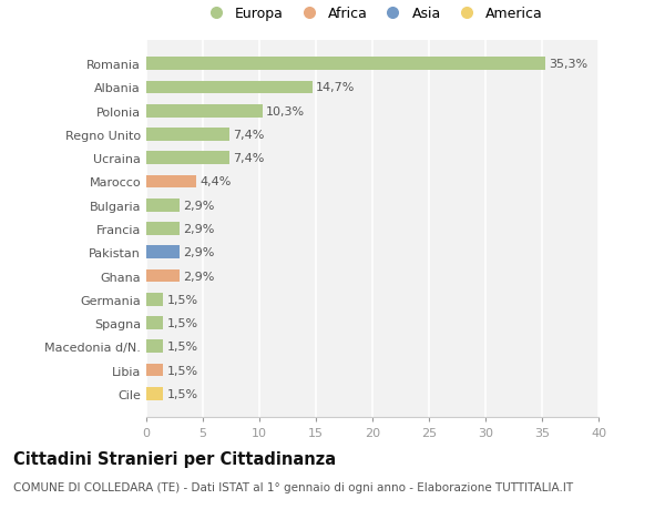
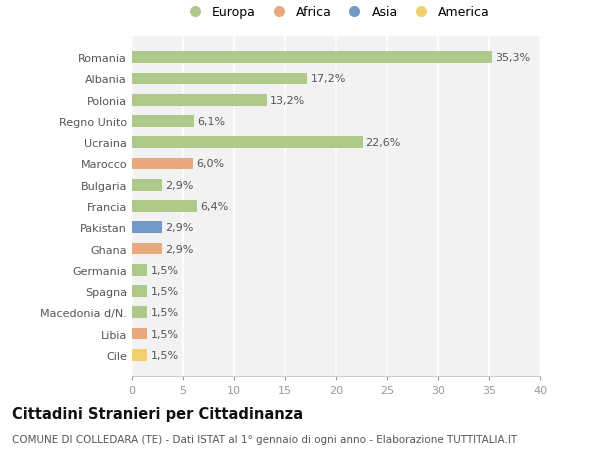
Albania: 14,7% -> 17,2%
Polonia: 10,3% -> 13,2%
Regno Unito: 7,4% -> 6,1%
Ucraina: 7,4% -> 22,6%
Marocco: 4,4% -> 6,0%
Francia: 2,9% -> 6,4%
